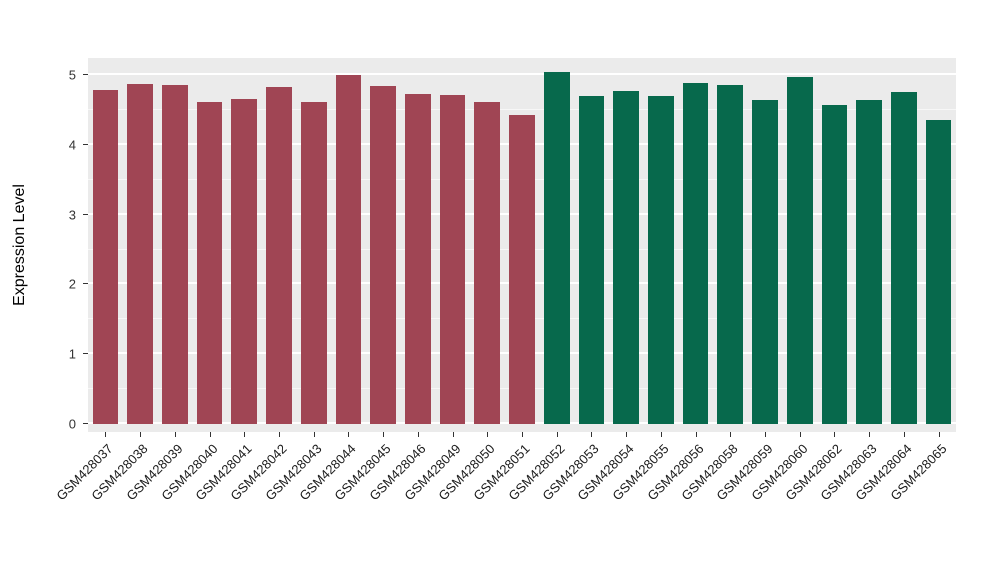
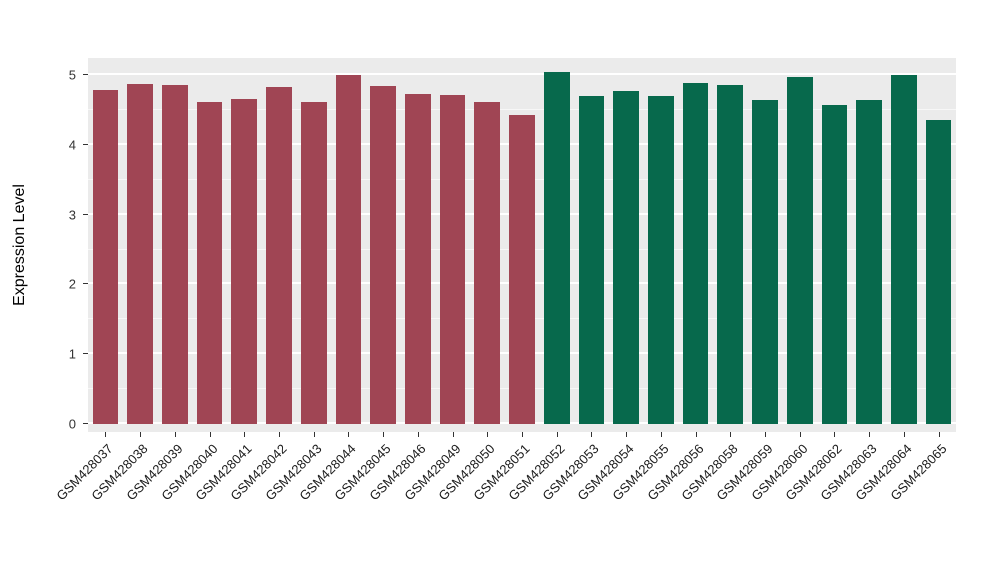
GSM428064: 4.8 -> 5.0
